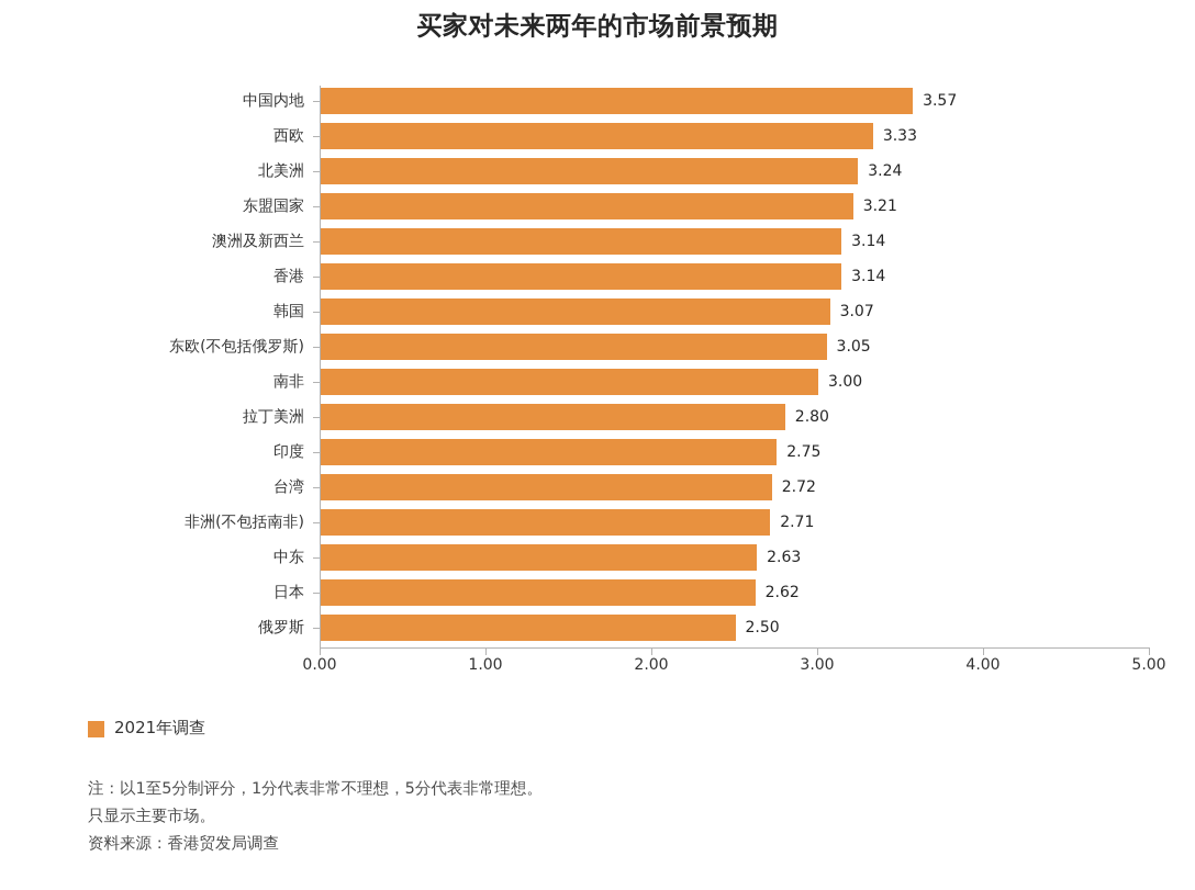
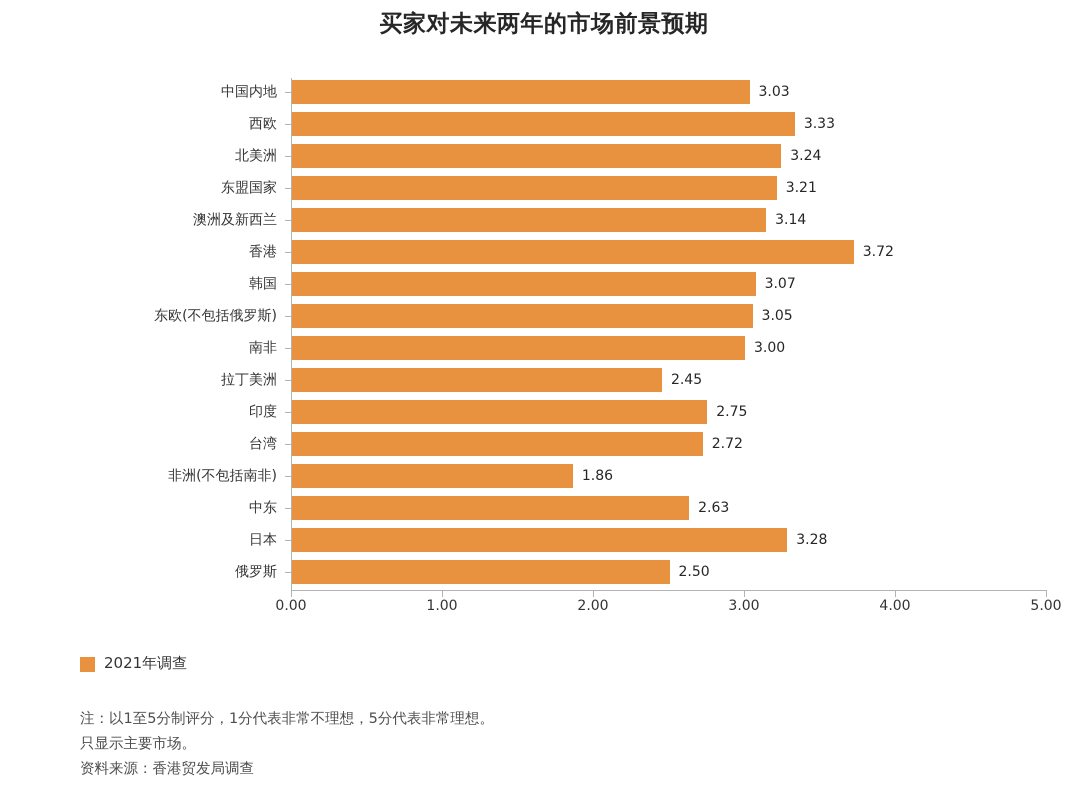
中国内地: 3.57 -> 3.03
香港: 3.14 -> 3.72
拉丁美洲: 2.80 -> 2.45
非洲(不包括南非): 2.71 -> 1.86
日本: 2.62 -> 3.28
